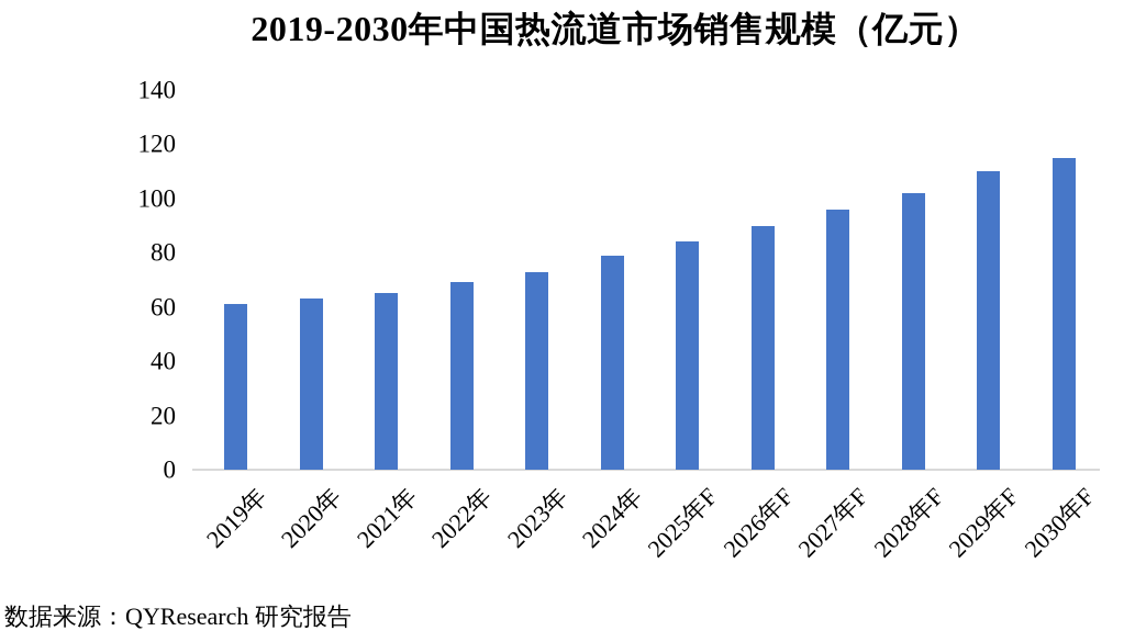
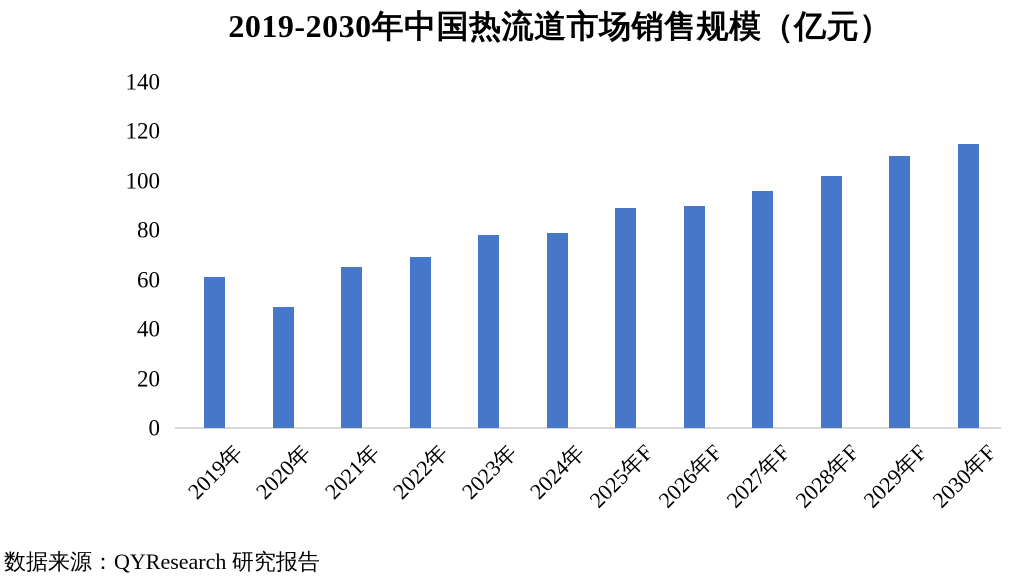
2020年: 63 -> 49
2023年: 73 -> 78
2025年F: 84 -> 89
